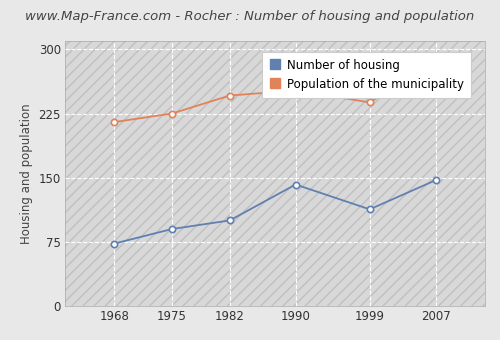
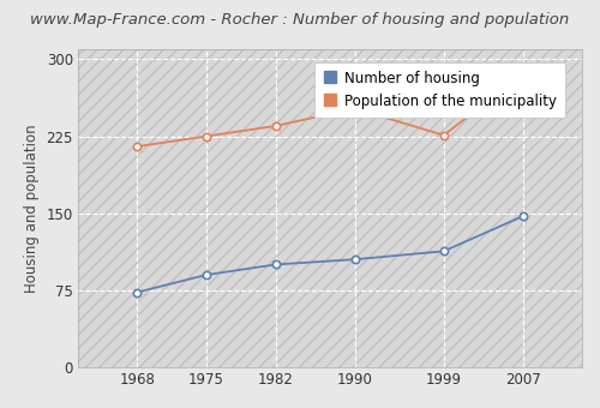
Population of the municipality/1982: 246 -> 235
Number of housing/1990: 142 -> 105
Population of the municipality/1999: 238 -> 226
